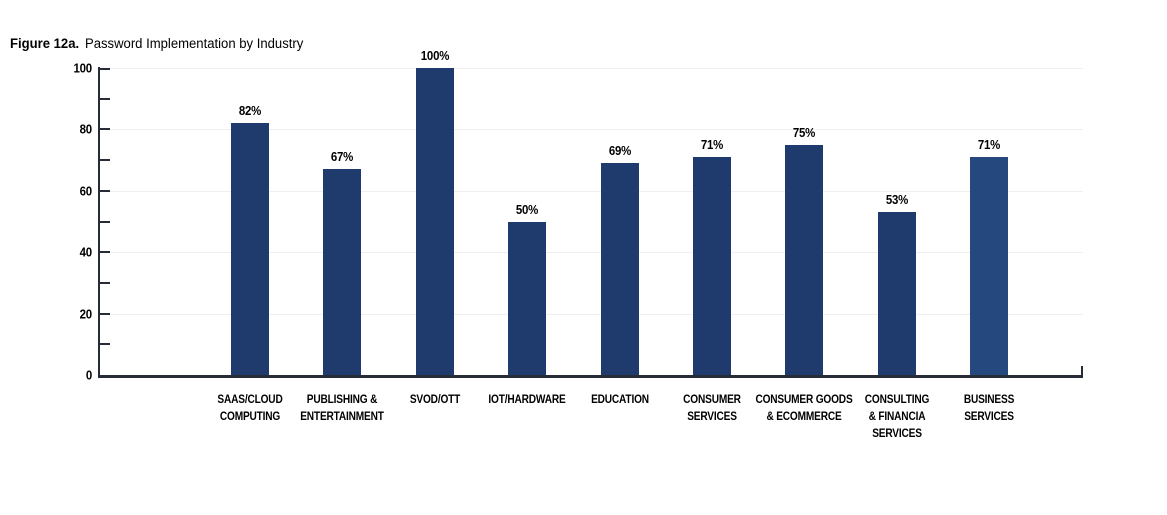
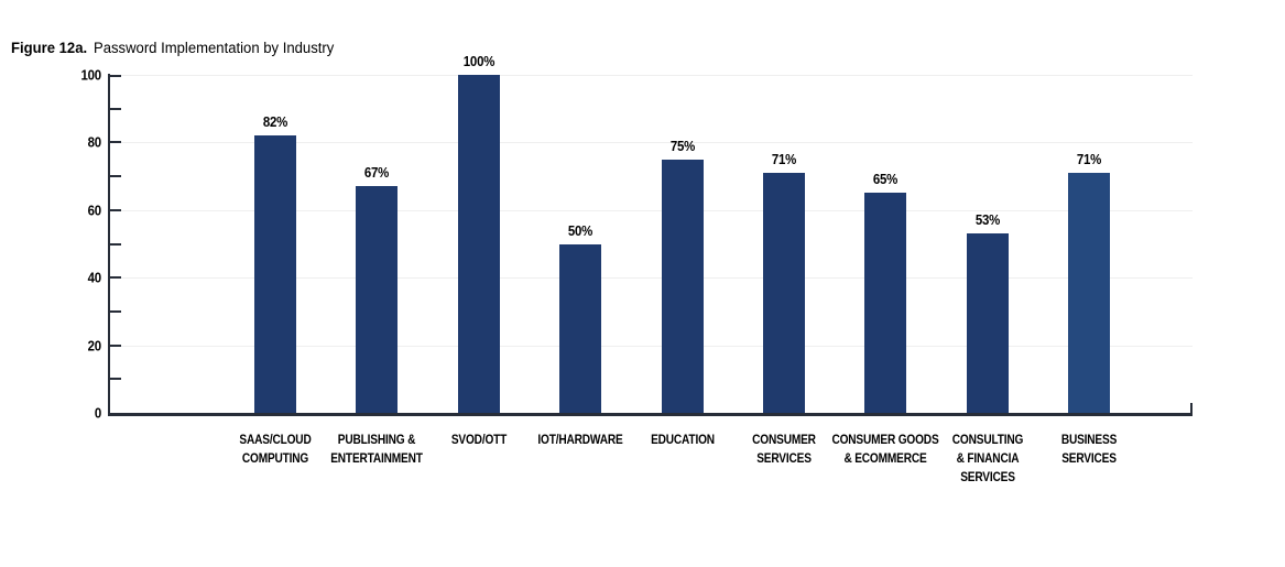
EDUCATION: 69% -> 75%
CONSUMER GOODS & ECOMMERCE: 75% -> 65%
